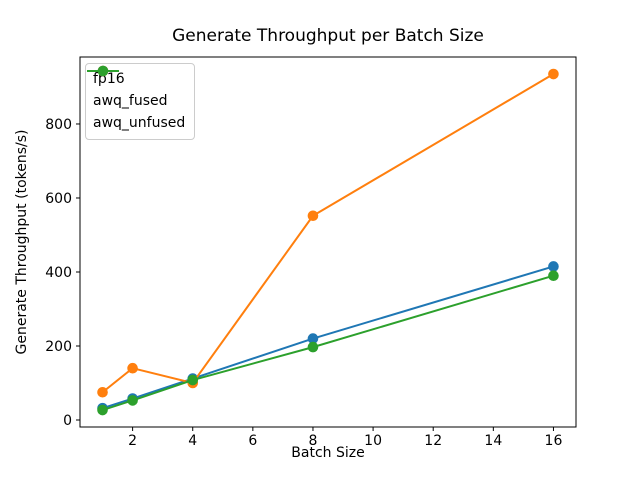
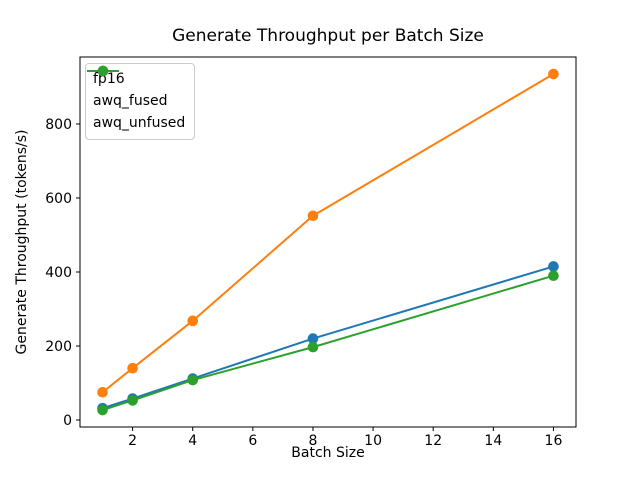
awq_fused/4: 100 -> 270
